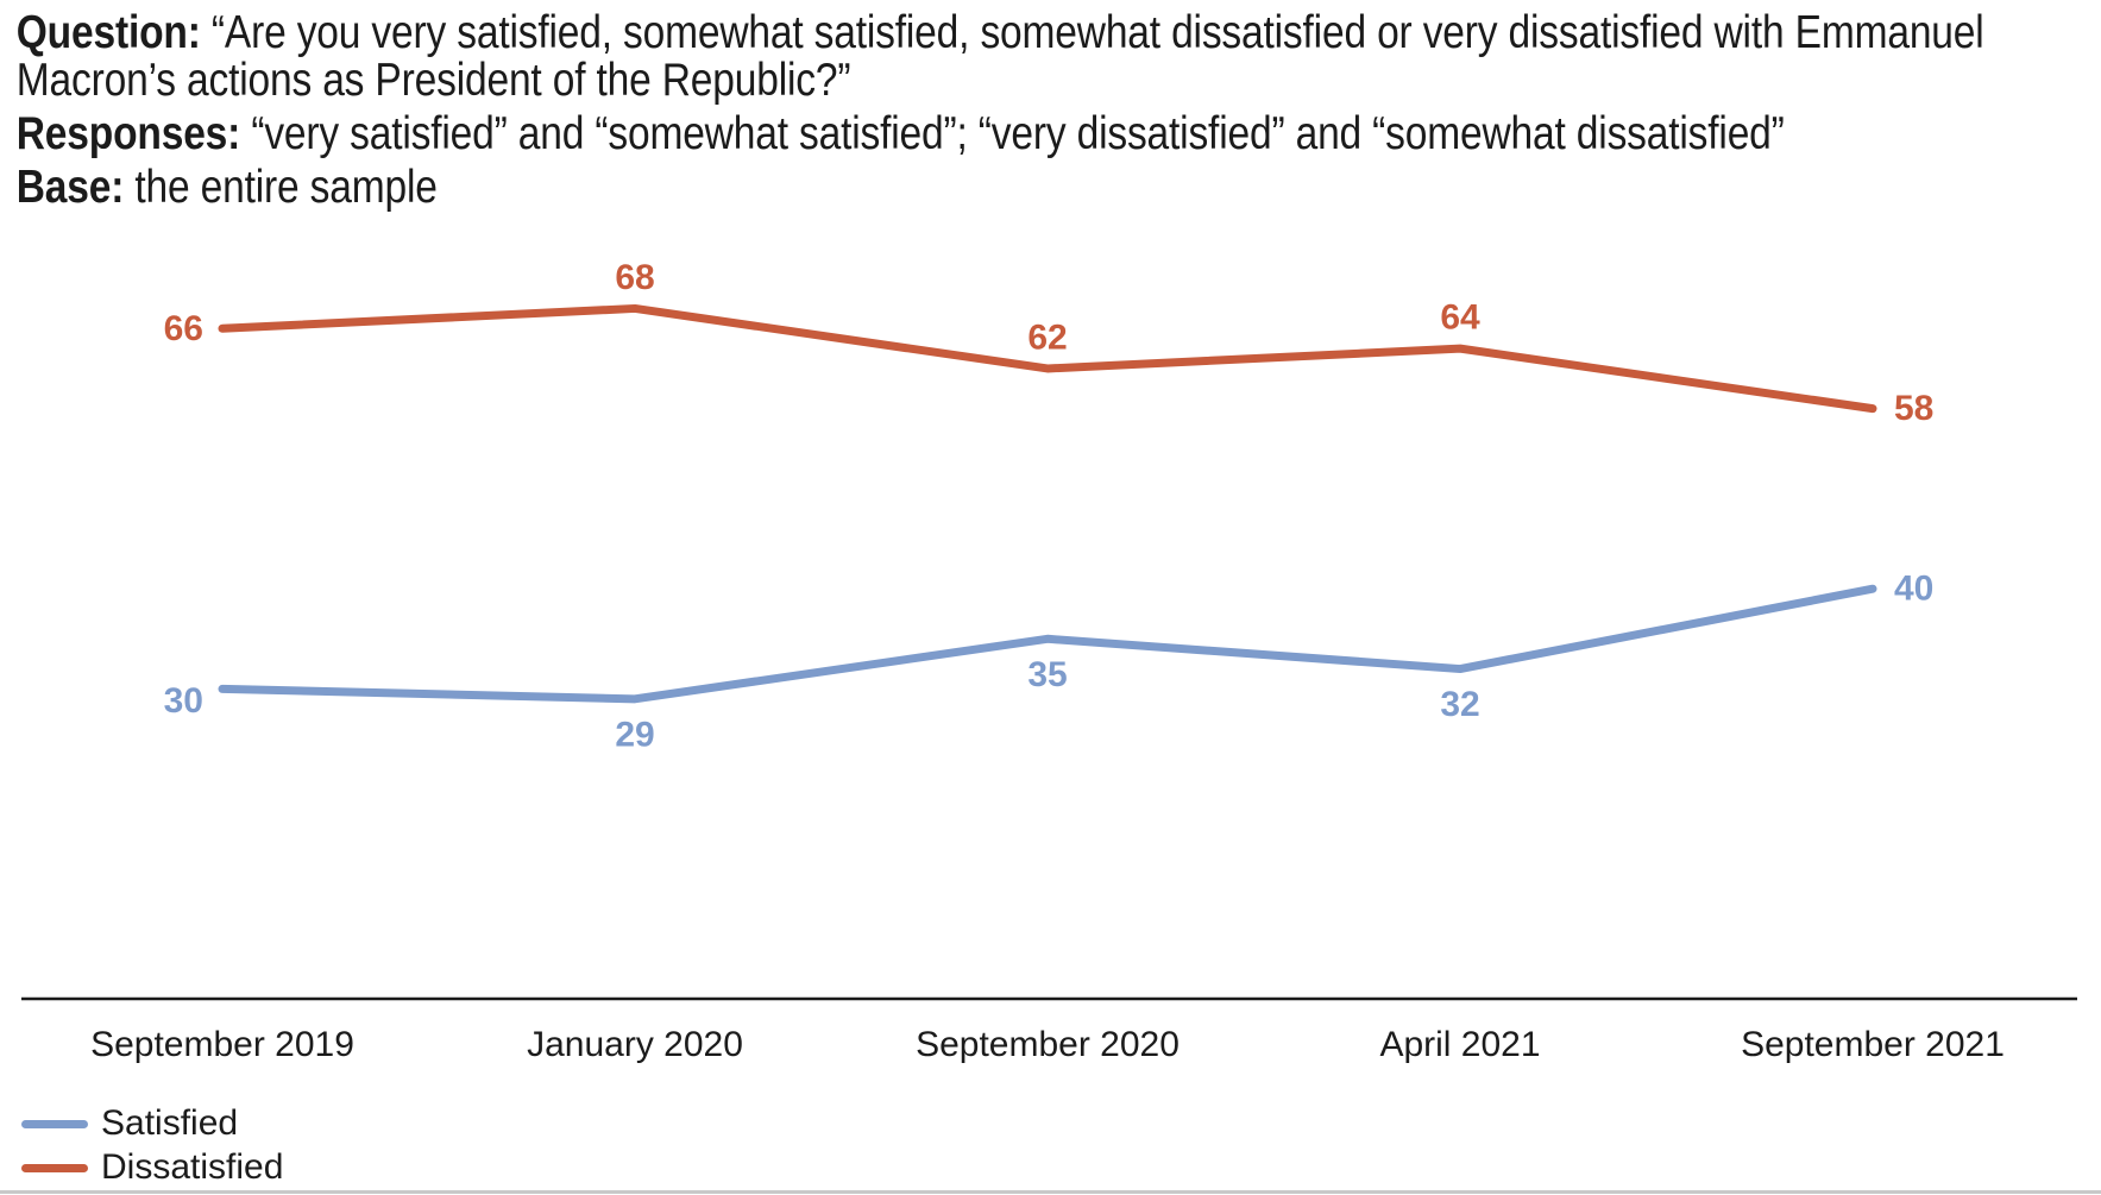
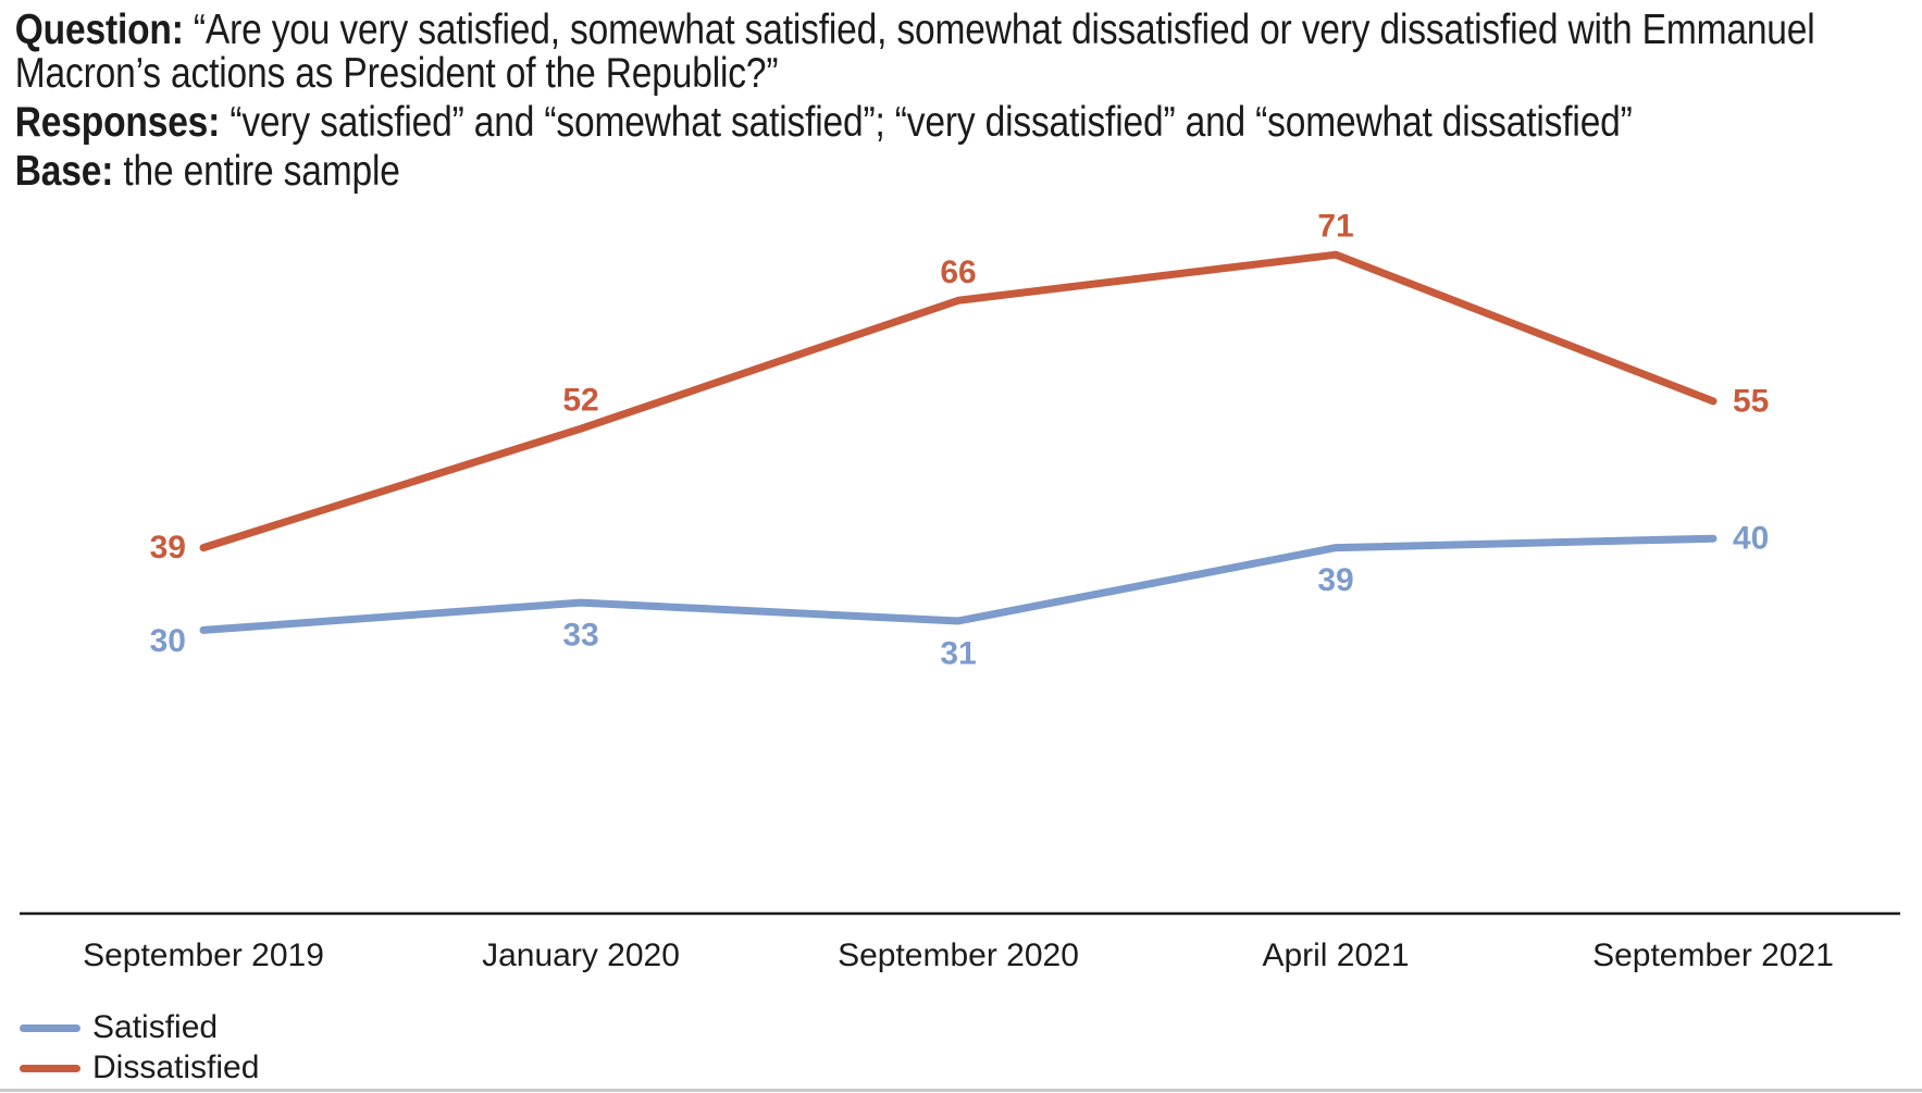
Dissatisfied/September 2019: 66 -> 39
Satisfied/January 2020: 29 -> 33
Dissatisfied/January 2020: 68 -> 52
Satisfied/September 2020: 35 -> 31
Dissatisfied/September 2020: 62 -> 66
Satisfied/April 2021: 32 -> 39
Dissatisfied/April 2021: 64 -> 71
Dissatisfied/September 2021: 58 -> 55
